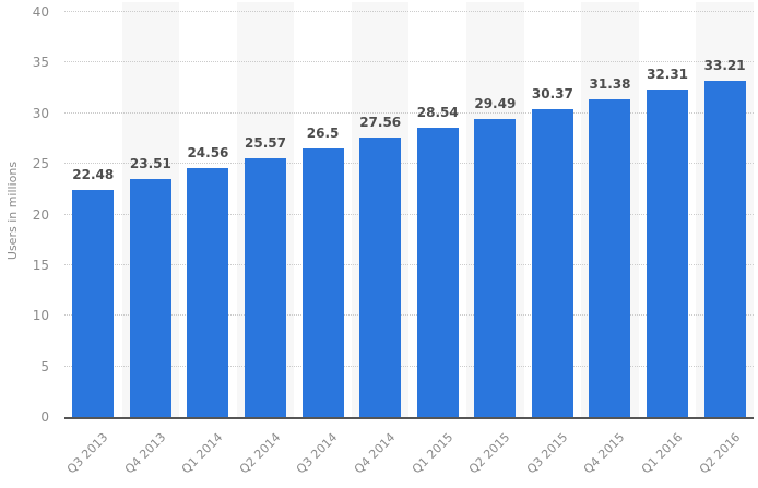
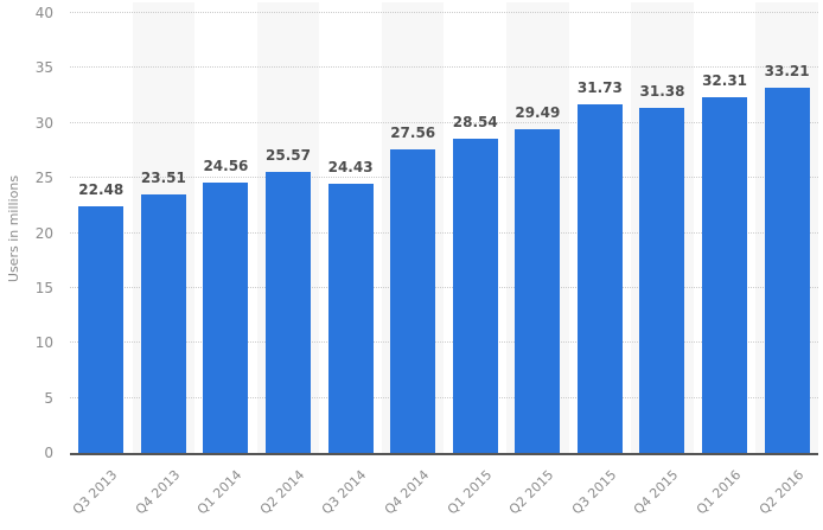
Q3 2014: 26.5 -> 24.43
Q3 2015: 30.37 -> 31.73
